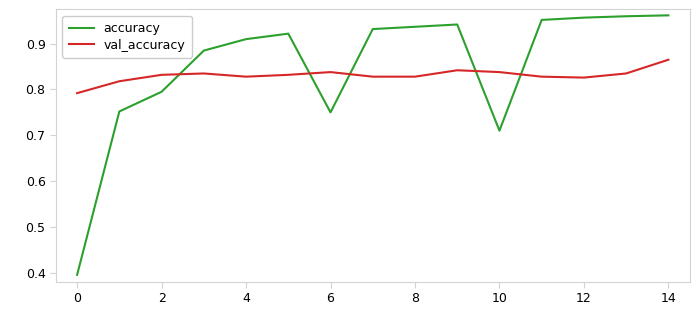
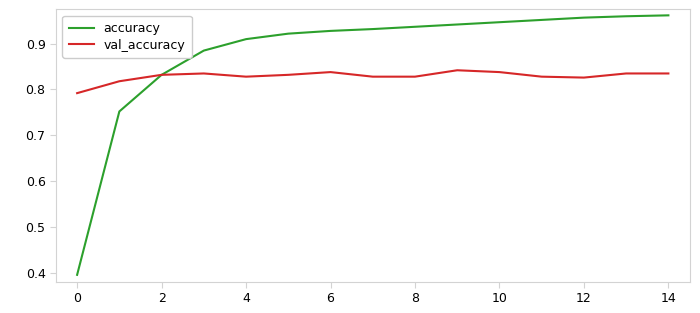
accuracy/2: 0.795 -> 0.832
accuracy/6: 0.750 -> 0.928
accuracy/10: 0.710 -> 0.947
val_accuracy/14: 0.865 -> 0.835
